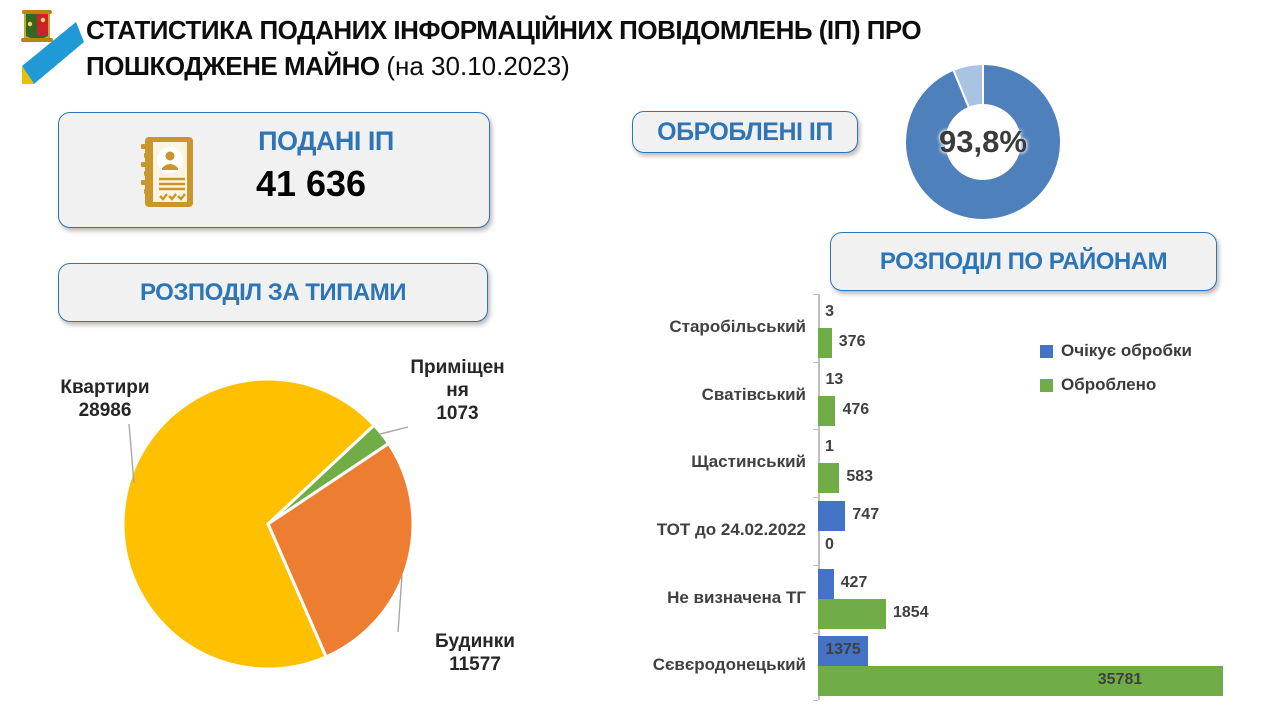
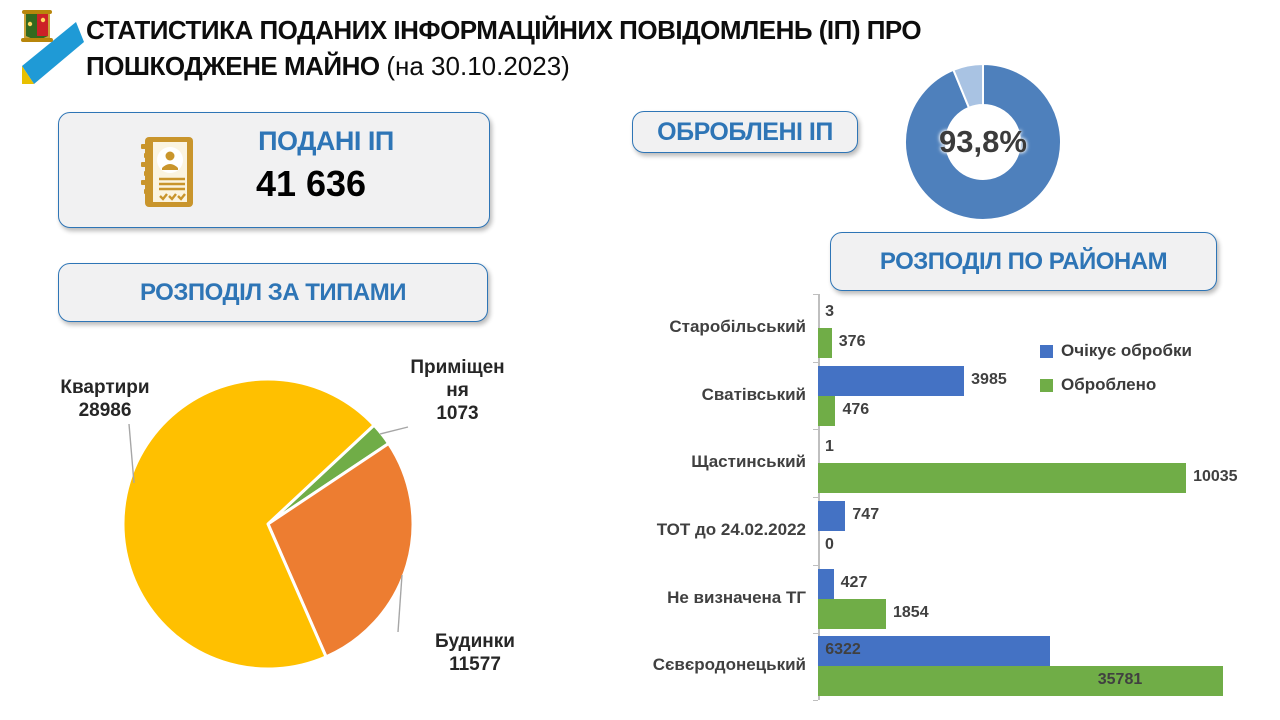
РОЗПОДІЛ ПО РАЙОНАМ/Очікує обробки/Сватівський: 13 -> 3985
РОЗПОДІЛ ПО РАЙОНАМ/Оброблено/Щастинський: 583 -> 10035
РОЗПОДІЛ ПО РАЙОНАМ/Очікує обробки/Сєвєродонецький: 1375 -> 6322
